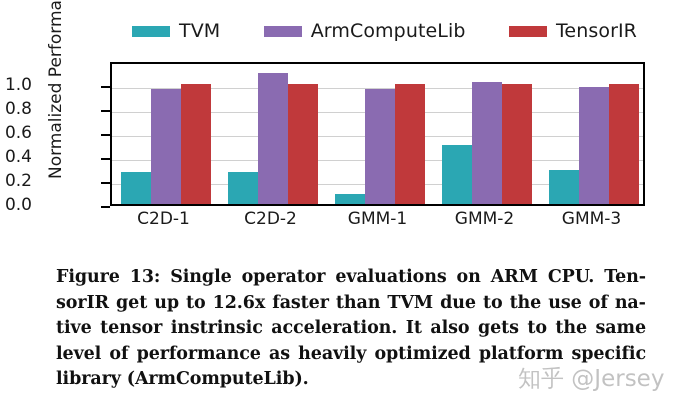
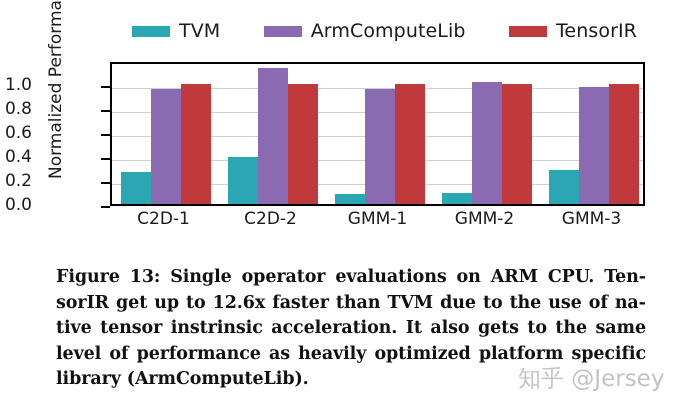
TVM/C2D-2: 0.27 -> 0.39
ArmComputeLib/C2D-2: 1.09 -> 1.13
TVM/GMM-2: 0.49 -> 0.09
